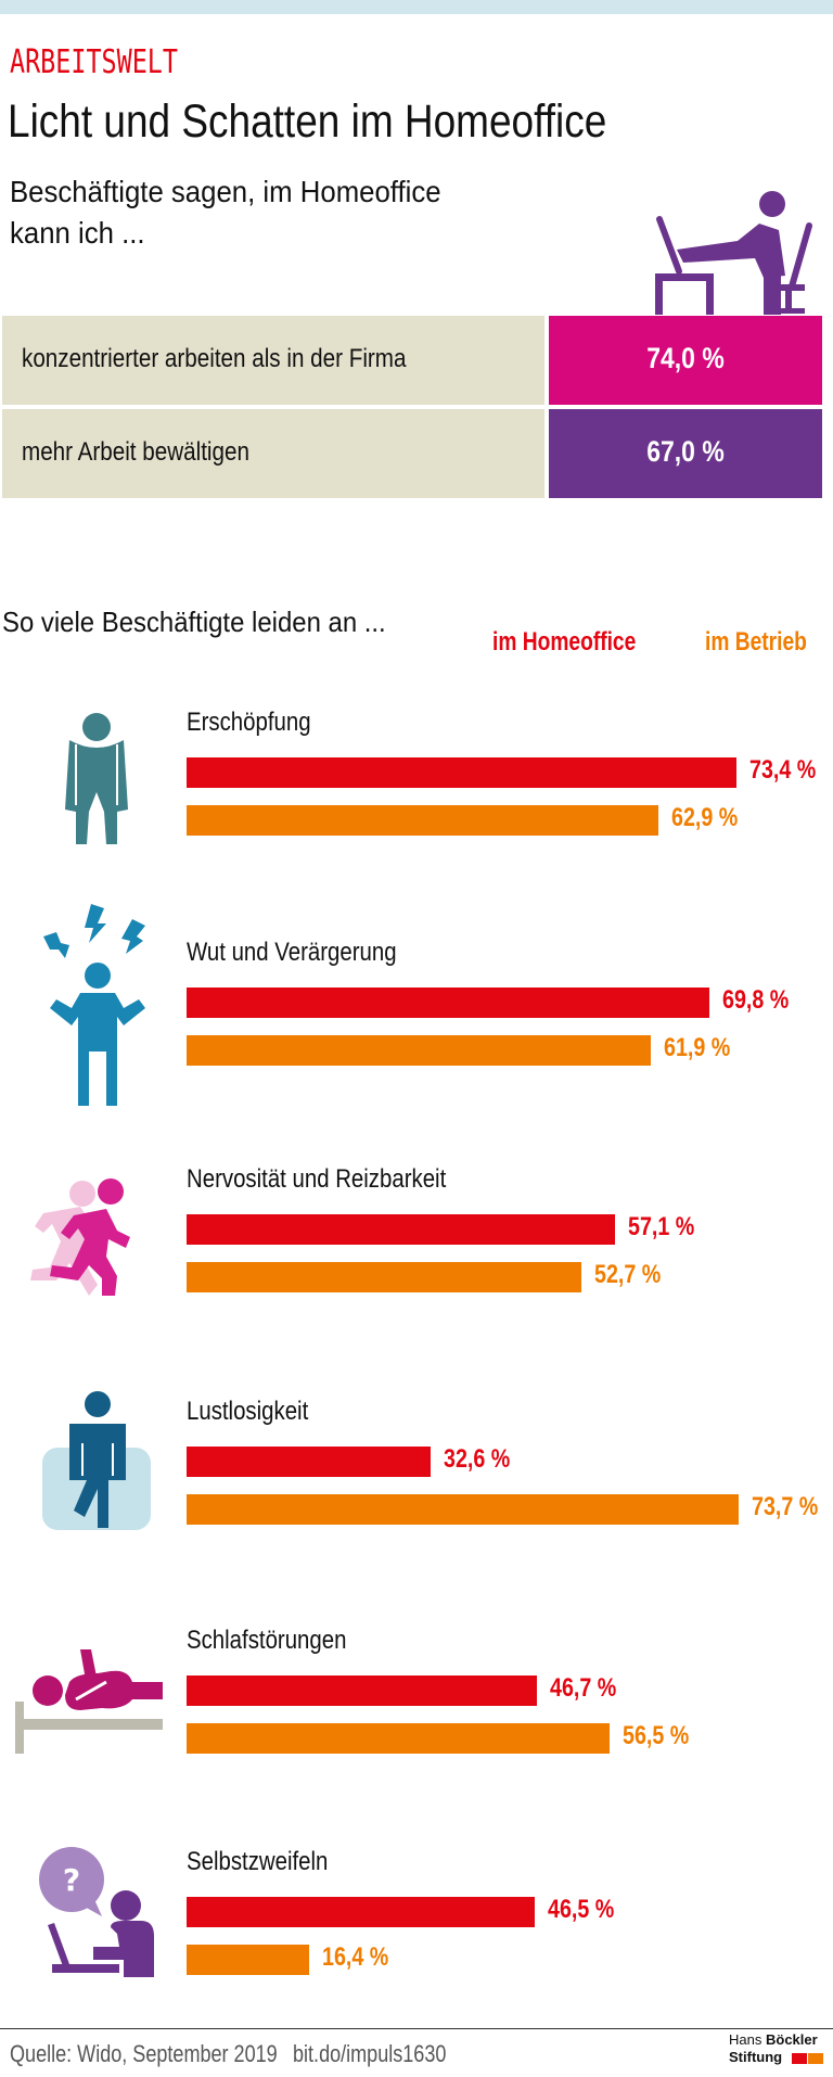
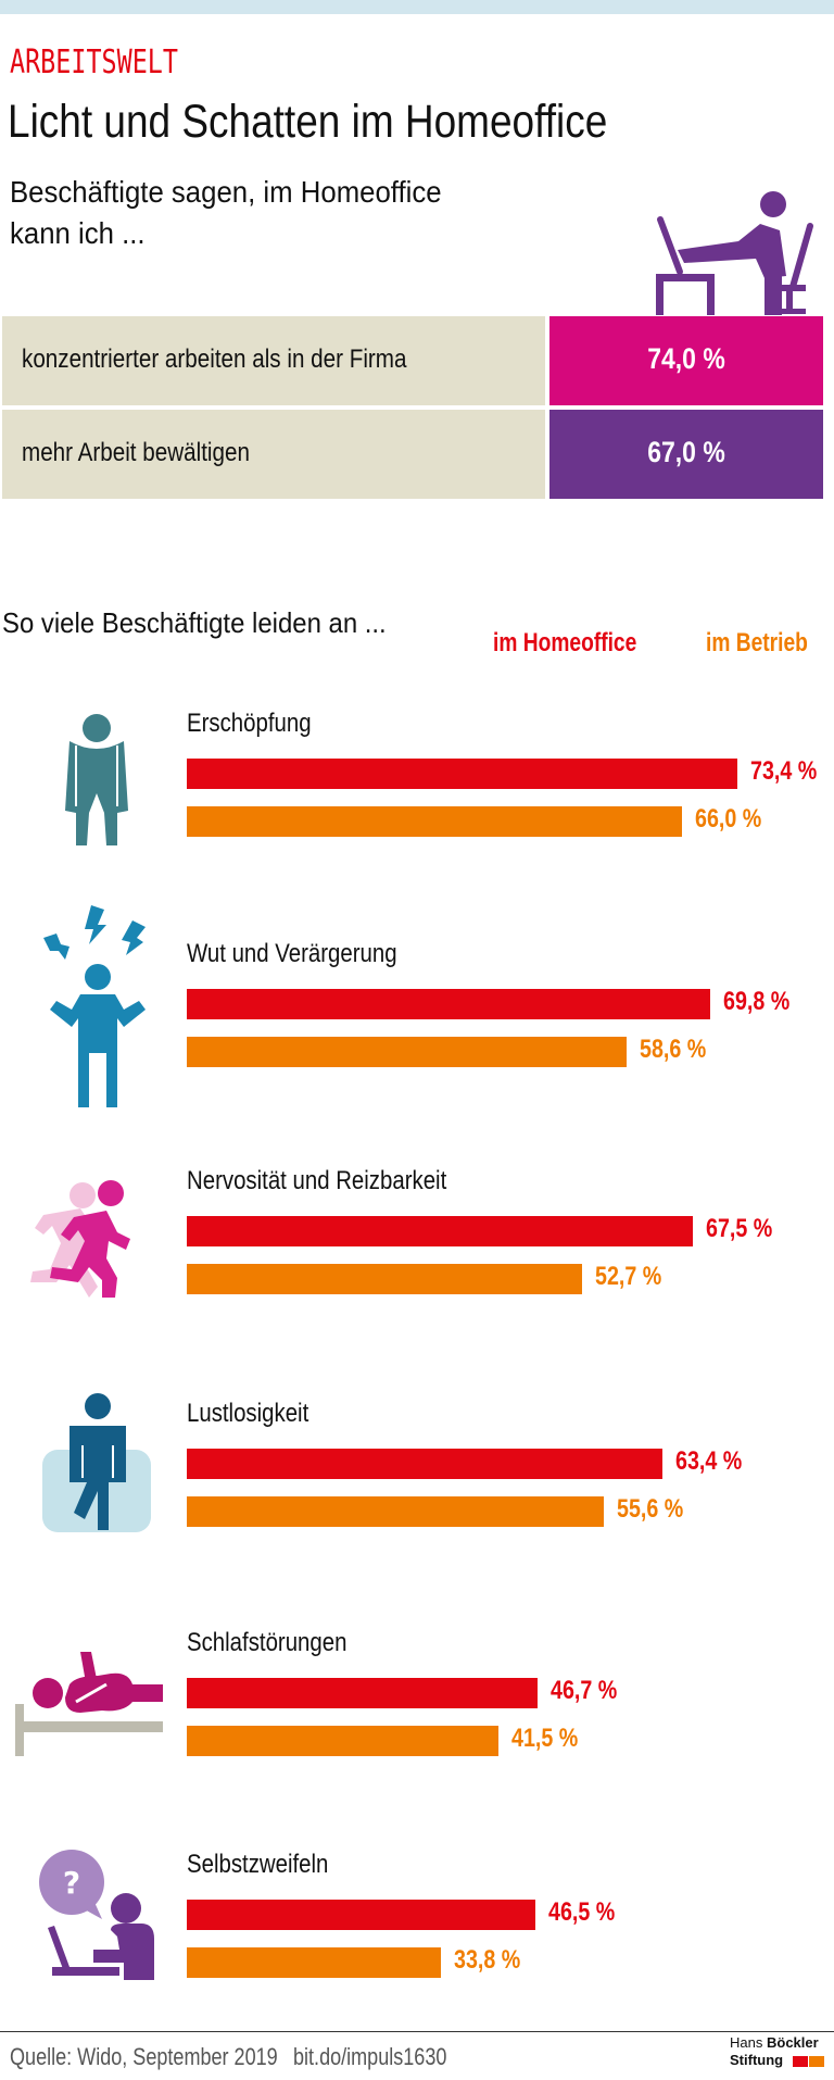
im Betrieb/Erschöpfung: 62,9 -> 66,0
im Betrieb/Wut und Verärgerung: 61,9 -> 58,6
im Homeoffice/Nervosität und Reizbarkeit: 57,1 -> 67,5
im Homeoffice/Lustlosigkeit: 32,6 -> 63,4
im Betrieb/Lustlosigkeit: 73,7 -> 55,6
im Betrieb/Schlafstörungen: 56,5 -> 41,5
im Betrieb/Selbstzweifeln: 16,4 -> 33,8
